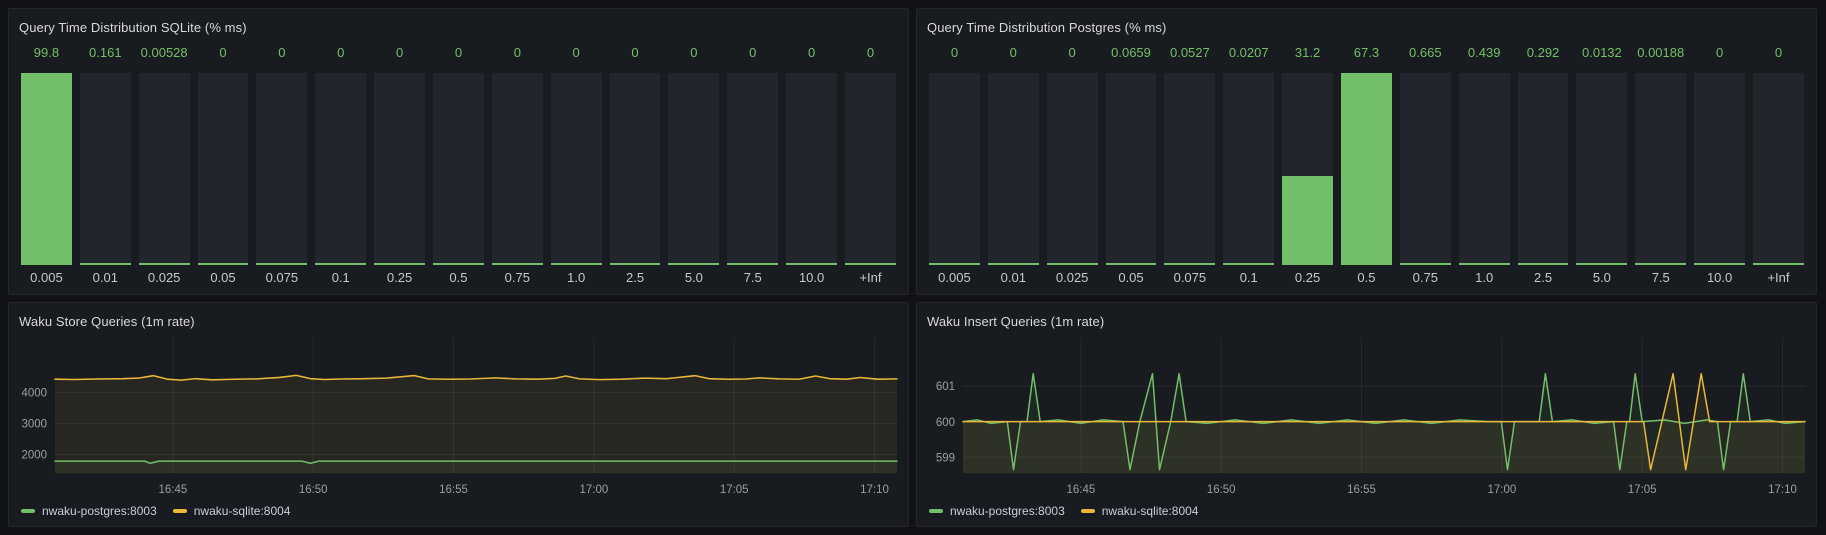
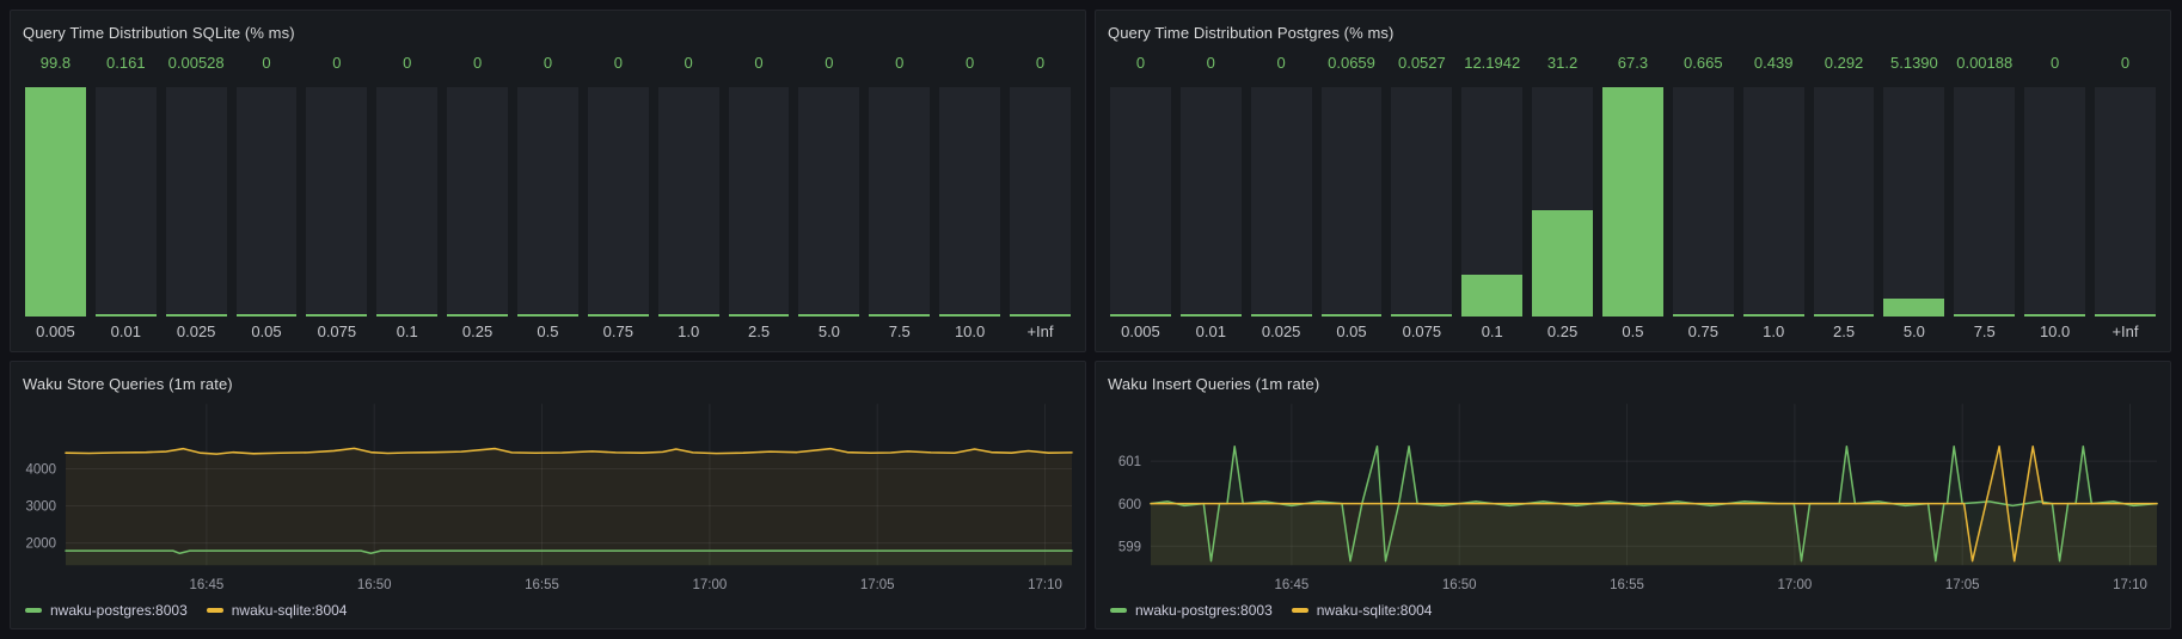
Query Time Distribution Postgres (% ms)/0.1: 0.0207 -> 12.1942
Query Time Distribution Postgres (% ms)/5.0: 0.0132 -> 5.1390
